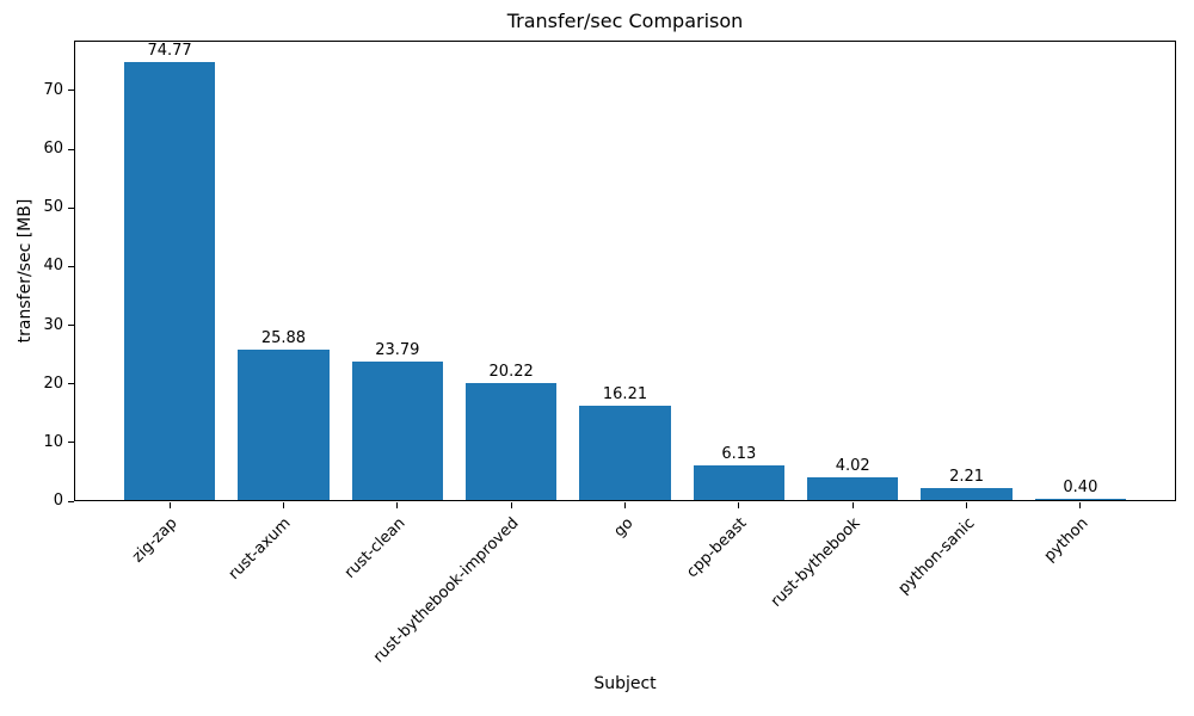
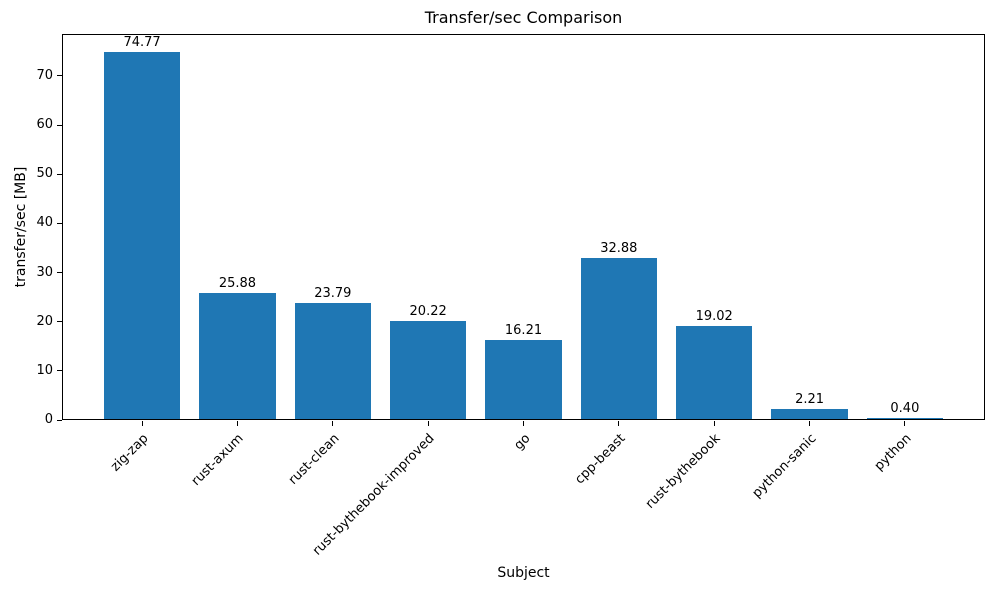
cpp-beast: 6.13 -> 32.88
rust-bythebook: 4.02 -> 19.02
